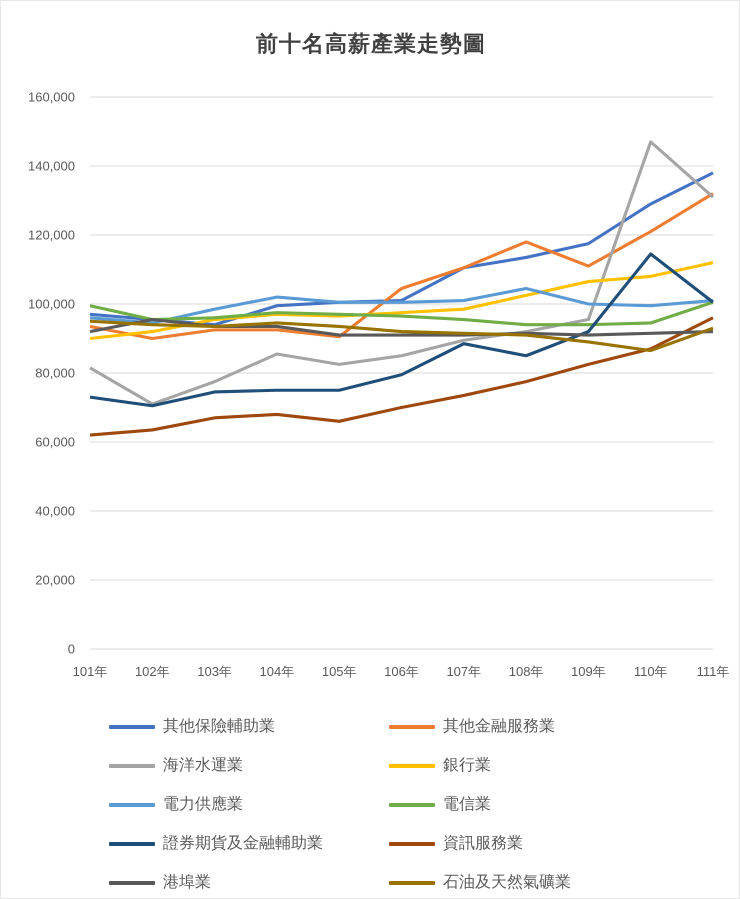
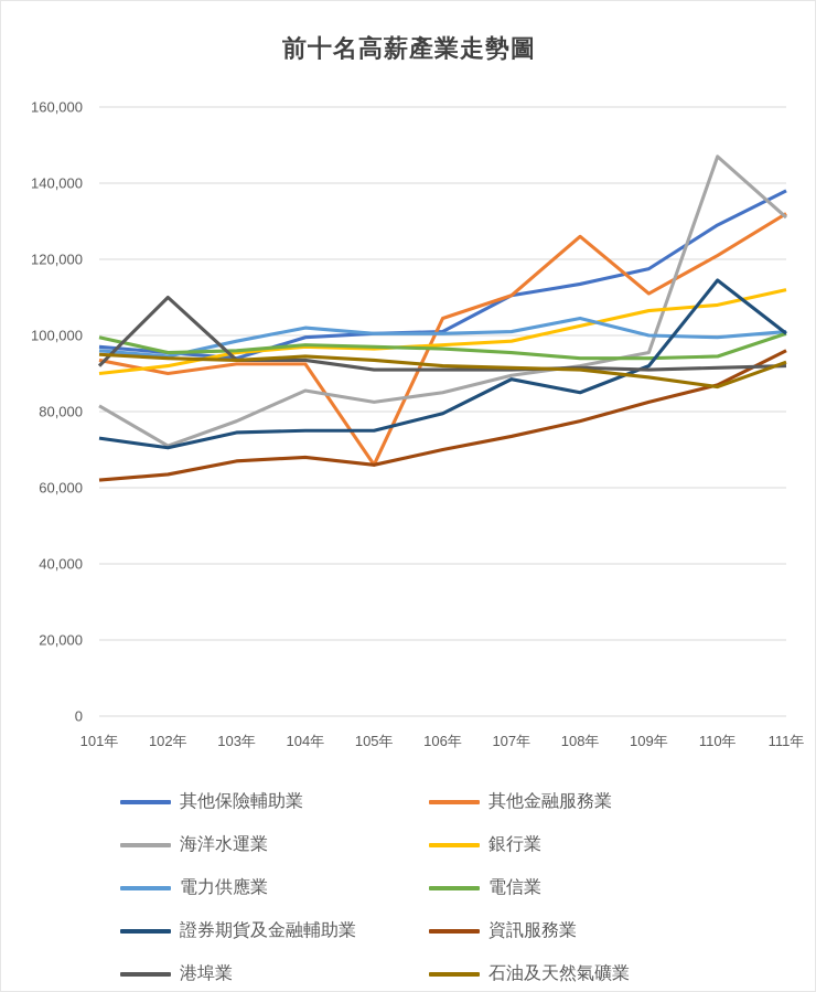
港埠業/102年: 96000 -> 110000
其他金融服務業/105年: 90000 -> 66000
其他金融服務業/108年: 118000 -> 126000
